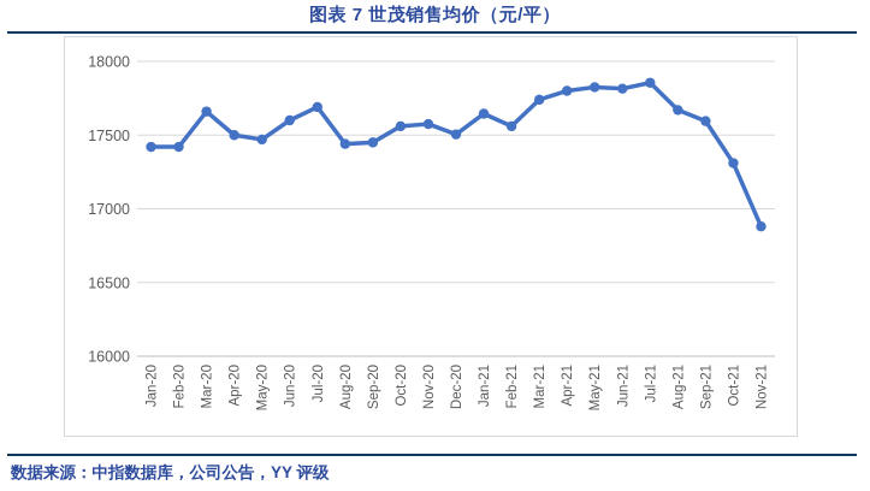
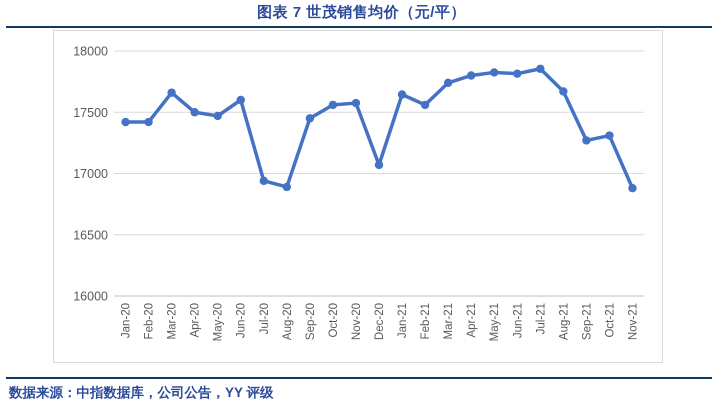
Jul-20: 17690 -> 16940
Aug-20: 17440 -> 16890
Dec-20: 17500 -> 17070
Sep-21: 17600 -> 17270
